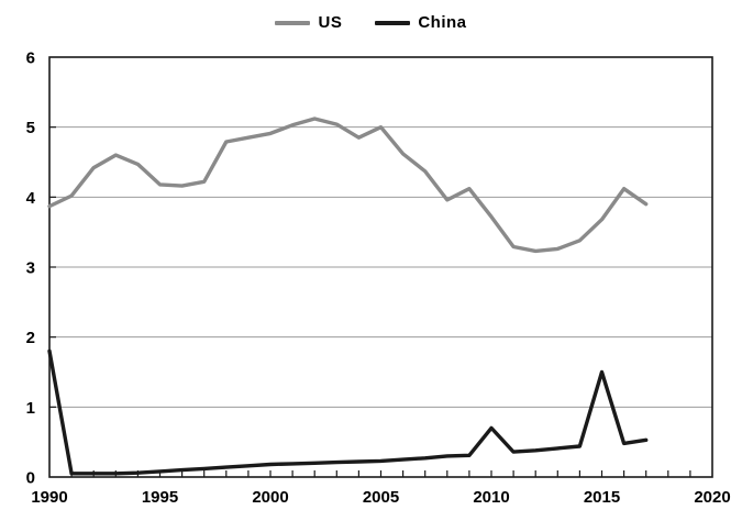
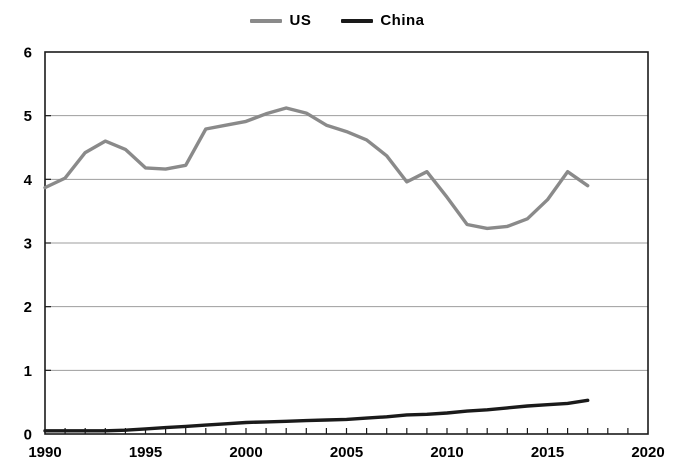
China/1990: 1.8 -> 0.1
US/2005: 5.0 -> 4.8
China/2010: 0.7 -> 0.3
China/2015: 1.5 -> 0.5
